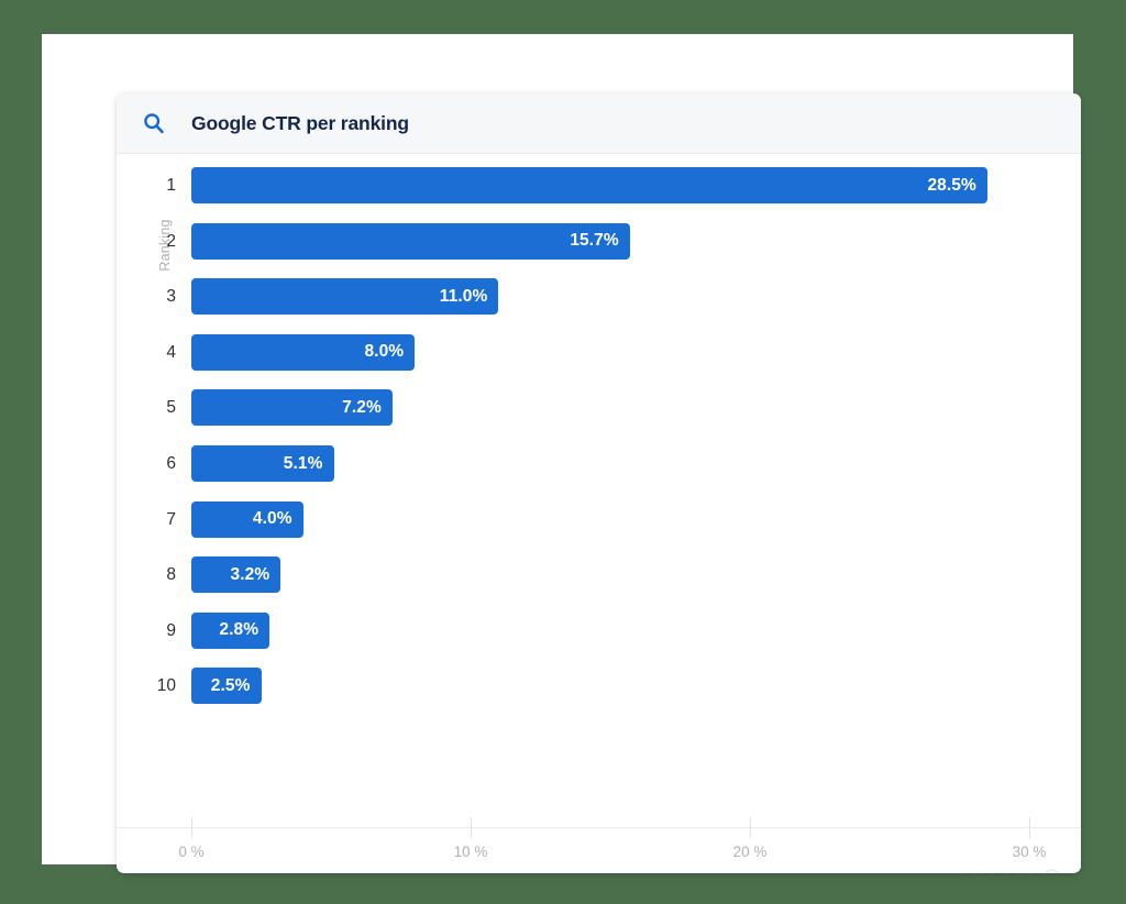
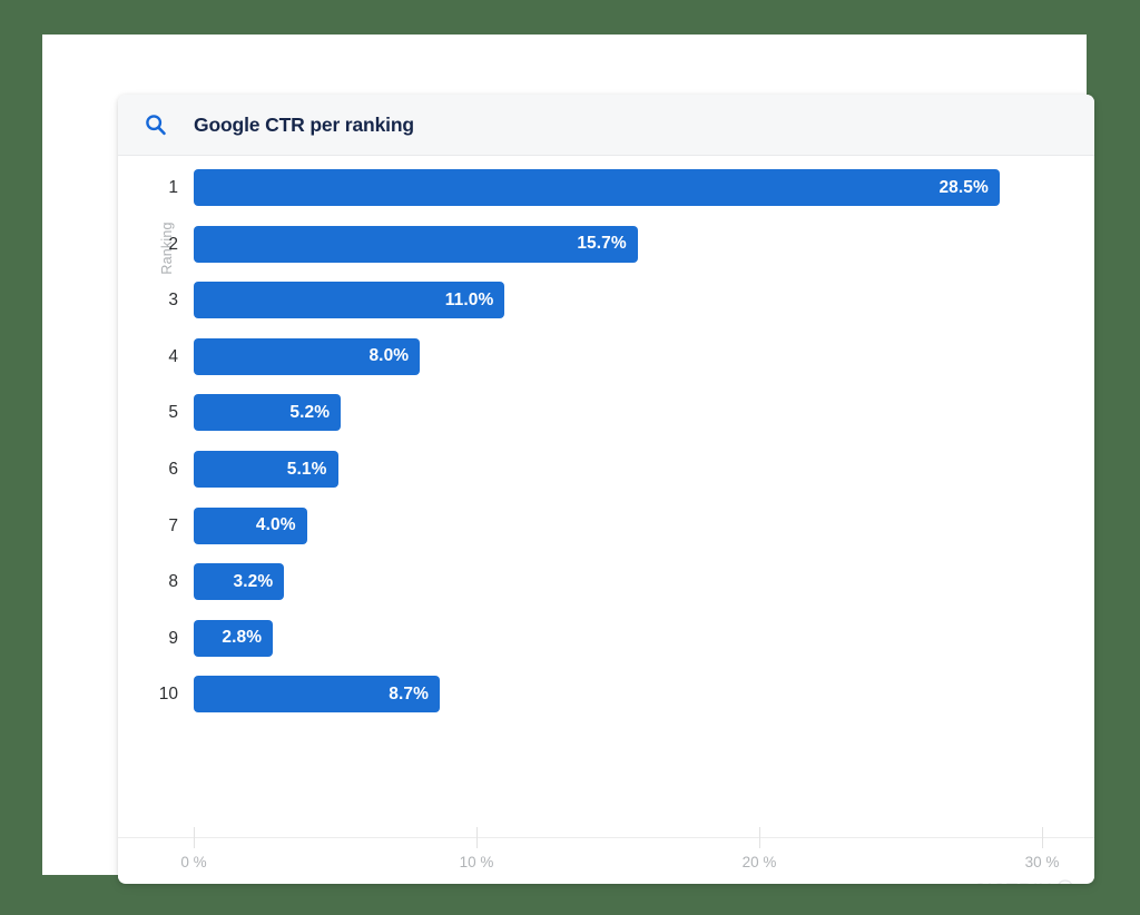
5: 7.2% -> 5.2%
10: 2.5% -> 8.7%
